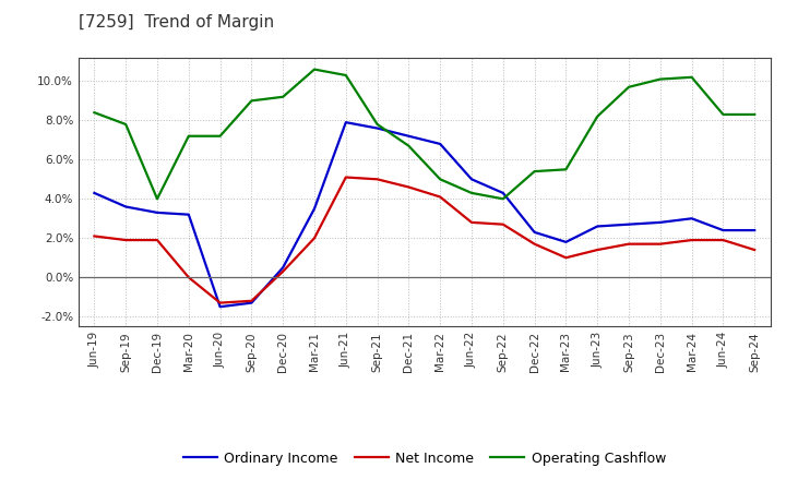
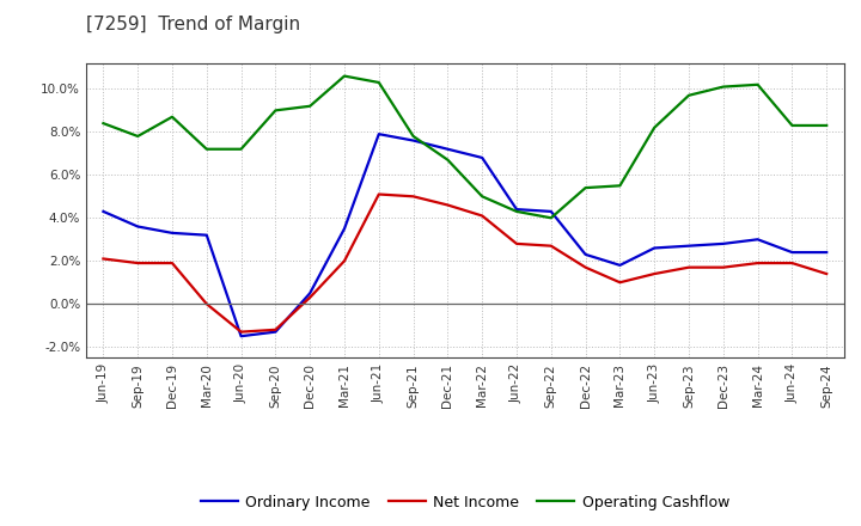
Operating Cashflow/Dec-19: 4.0% -> 8.7%
Ordinary Income/Jun-22: 5.0% -> 4.4%
